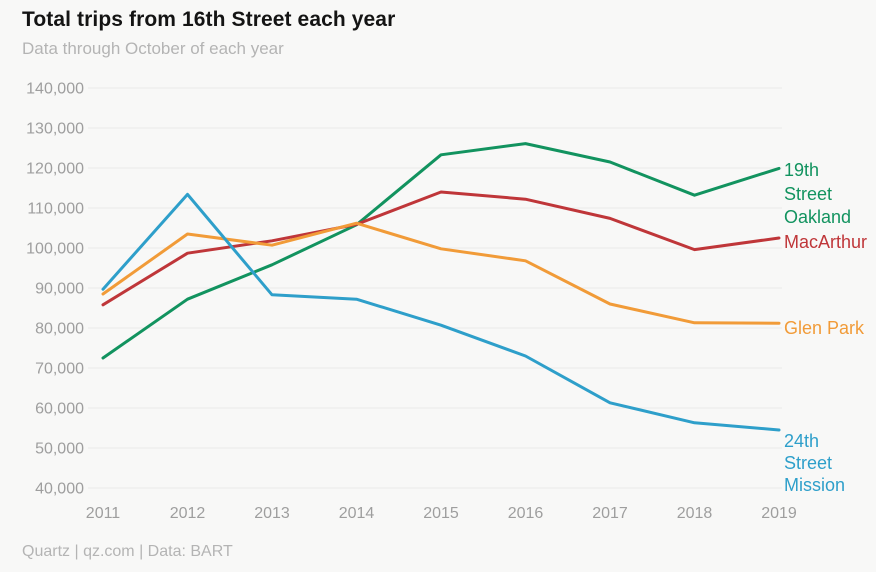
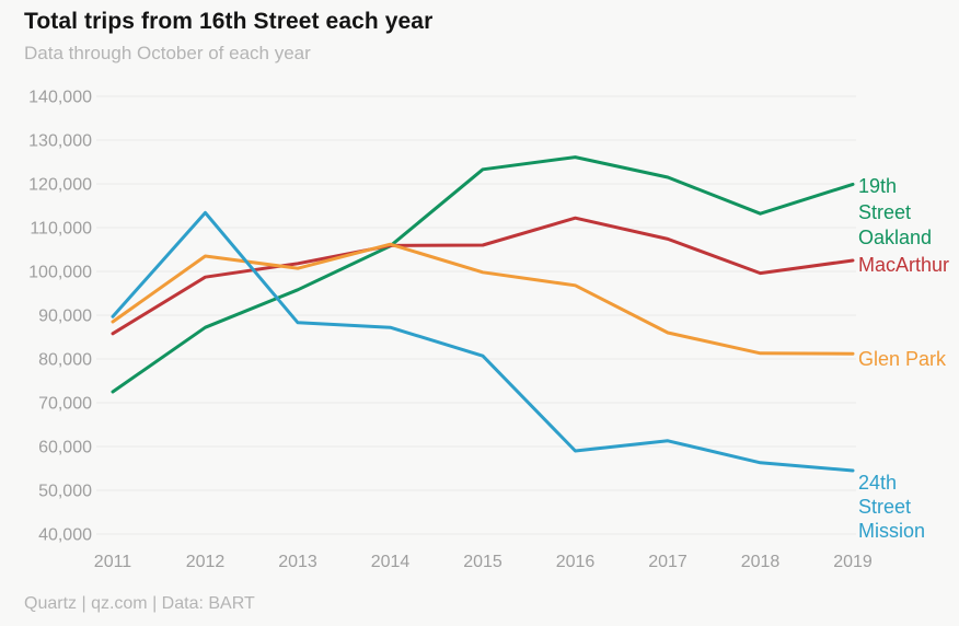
MacArthur/2015: 114000 -> 106000
24th Street Mission/2016: 73000 -> 59000
